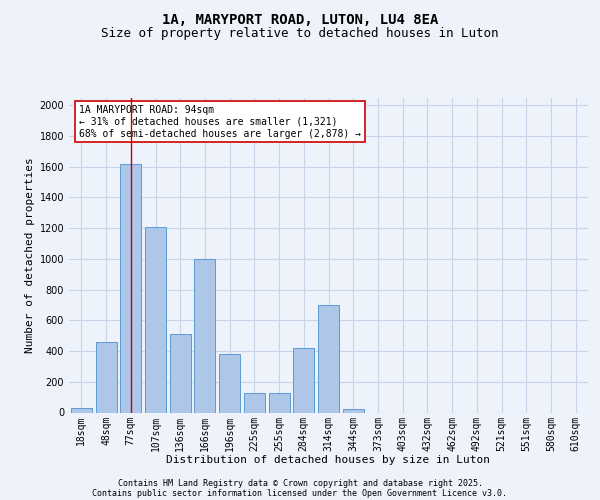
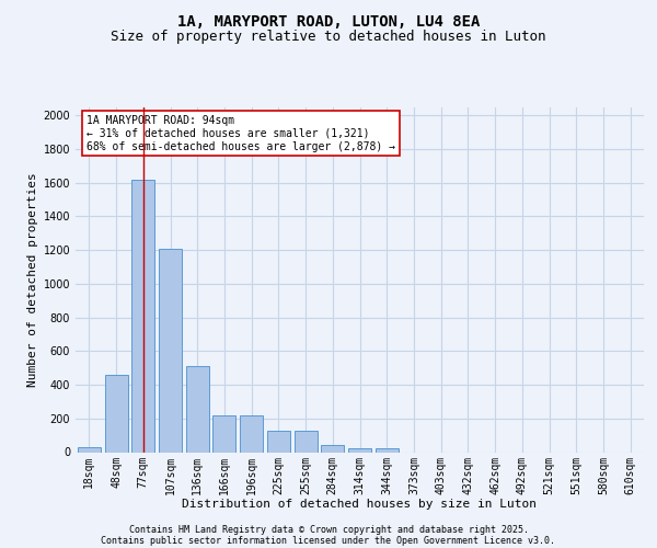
166sqm: 1000 -> 220
196sqm: 380 -> 220
284sqm: 420 -> 40
314sqm: 700 -> 20
